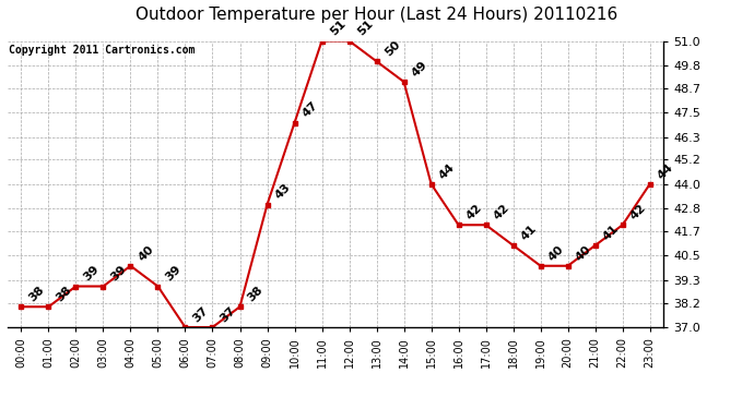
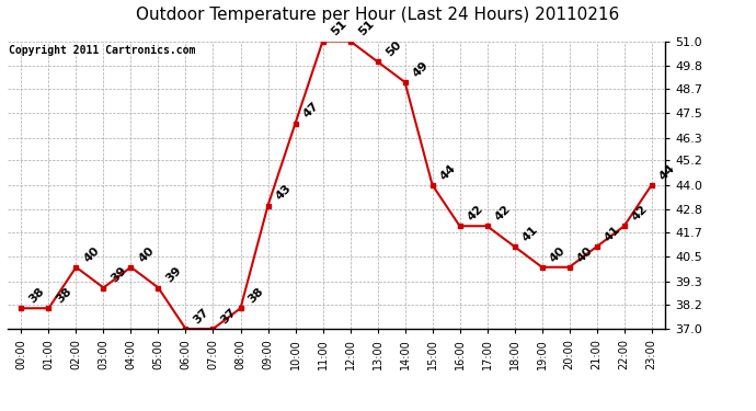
02:00: 39 -> 40
